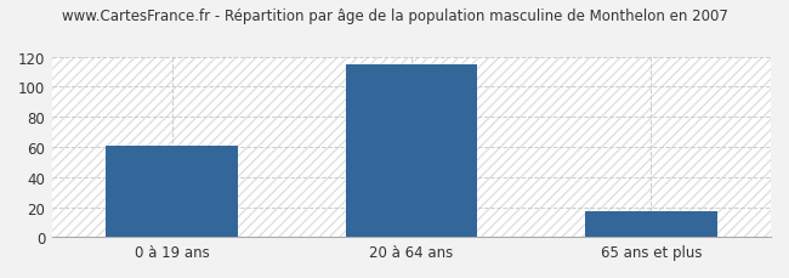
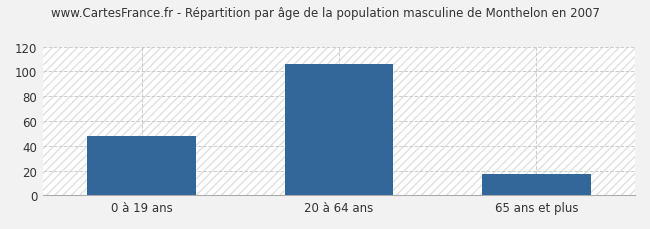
0 à 19 ans: 61 -> 48
20 à 64 ans: 115 -> 106
